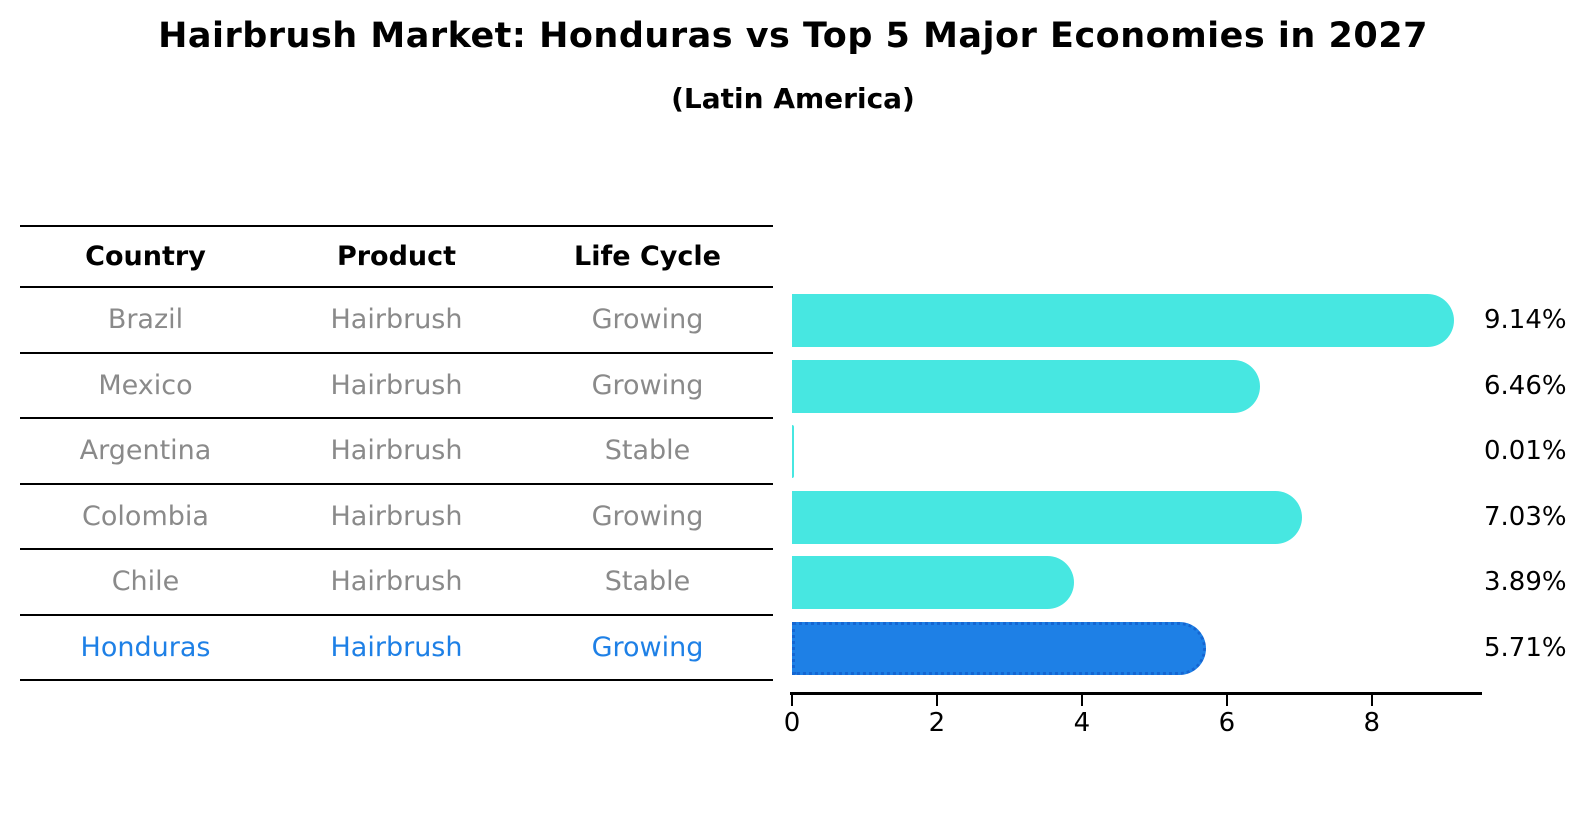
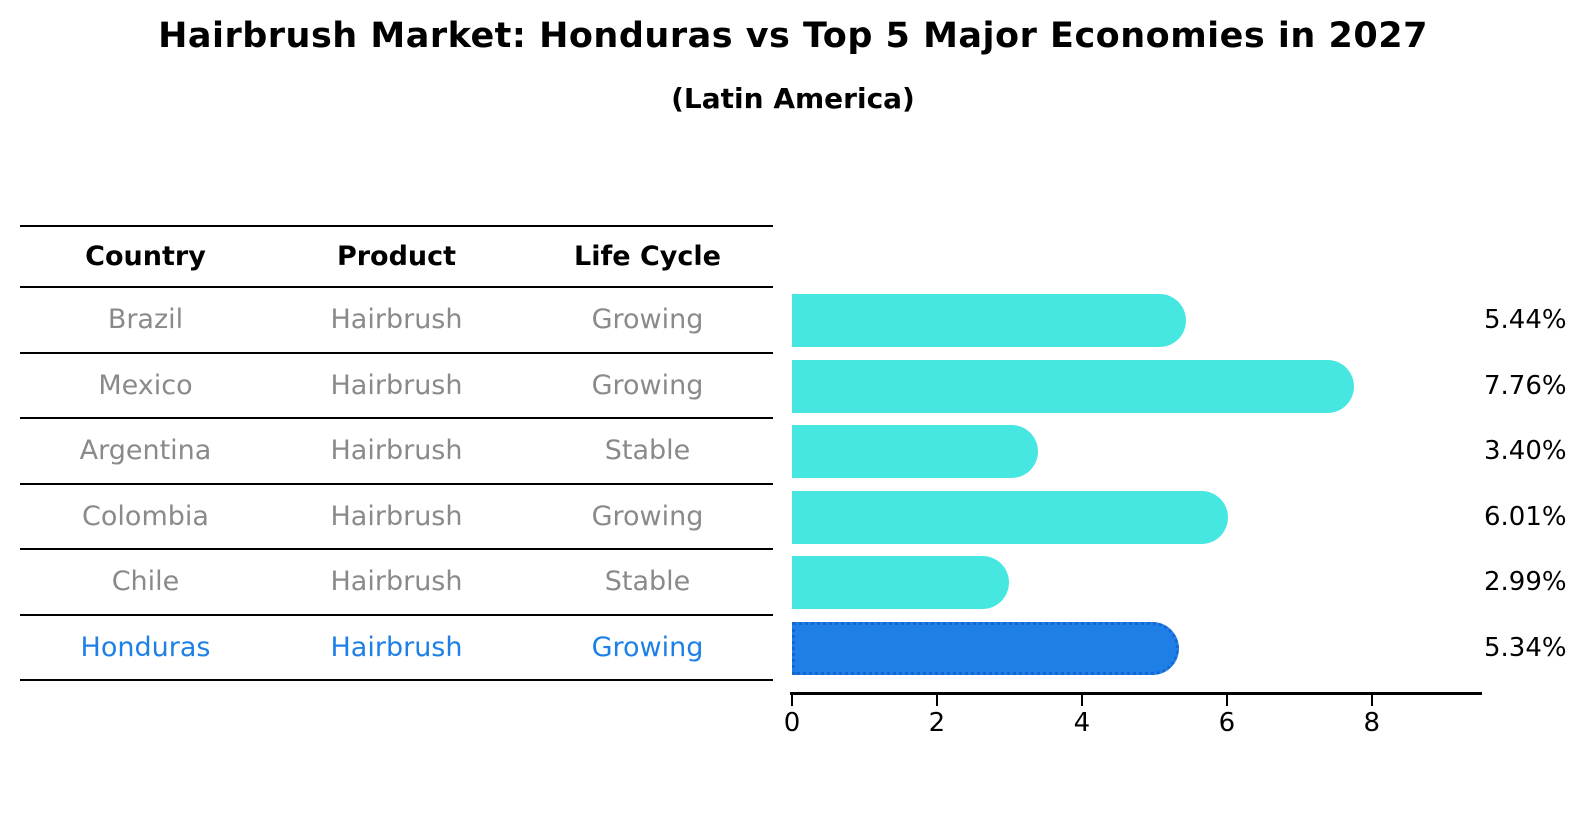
Brazil: 9.14% -> 5.44%
Mexico: 6.46% -> 7.76%
Argentina: 0.01% -> 3.40%
Colombia: 7.03% -> 6.01%
Chile: 3.89% -> 2.99%
Honduras: 5.71% -> 5.34%
